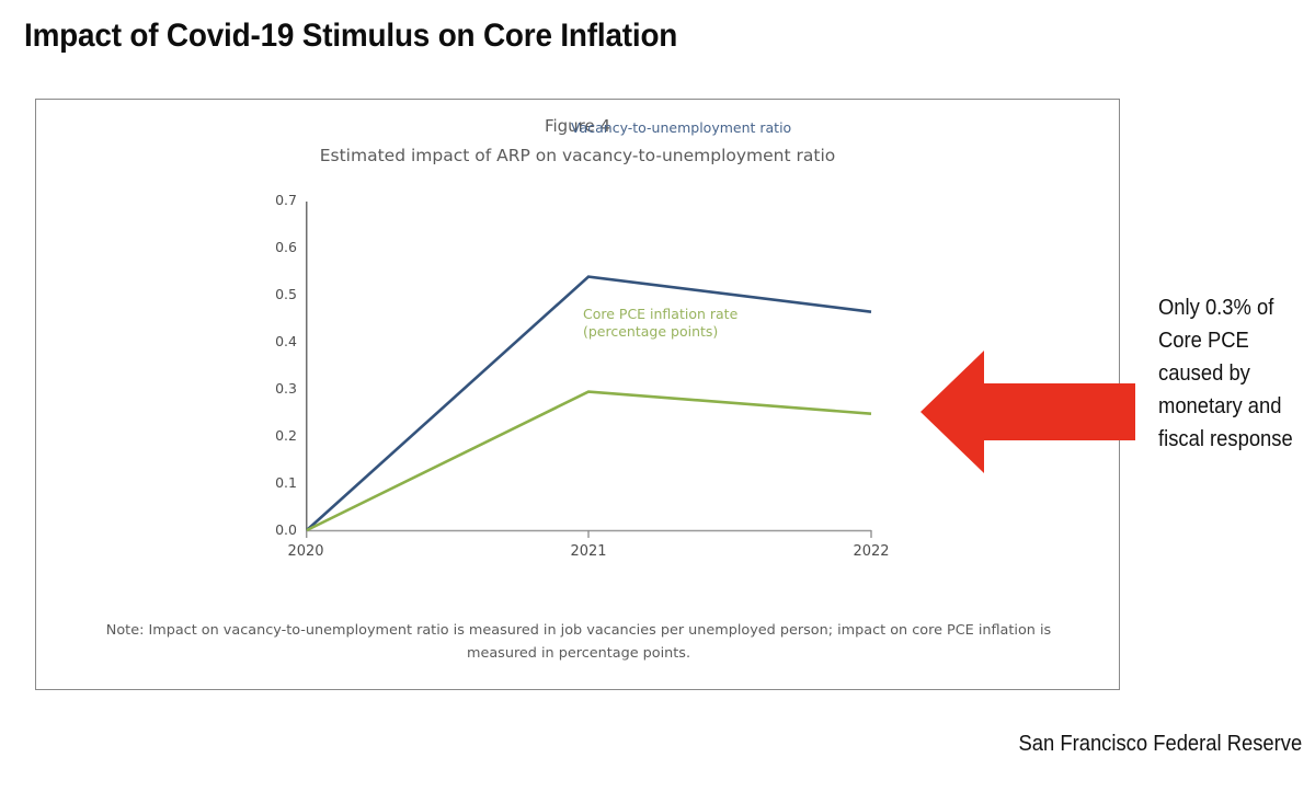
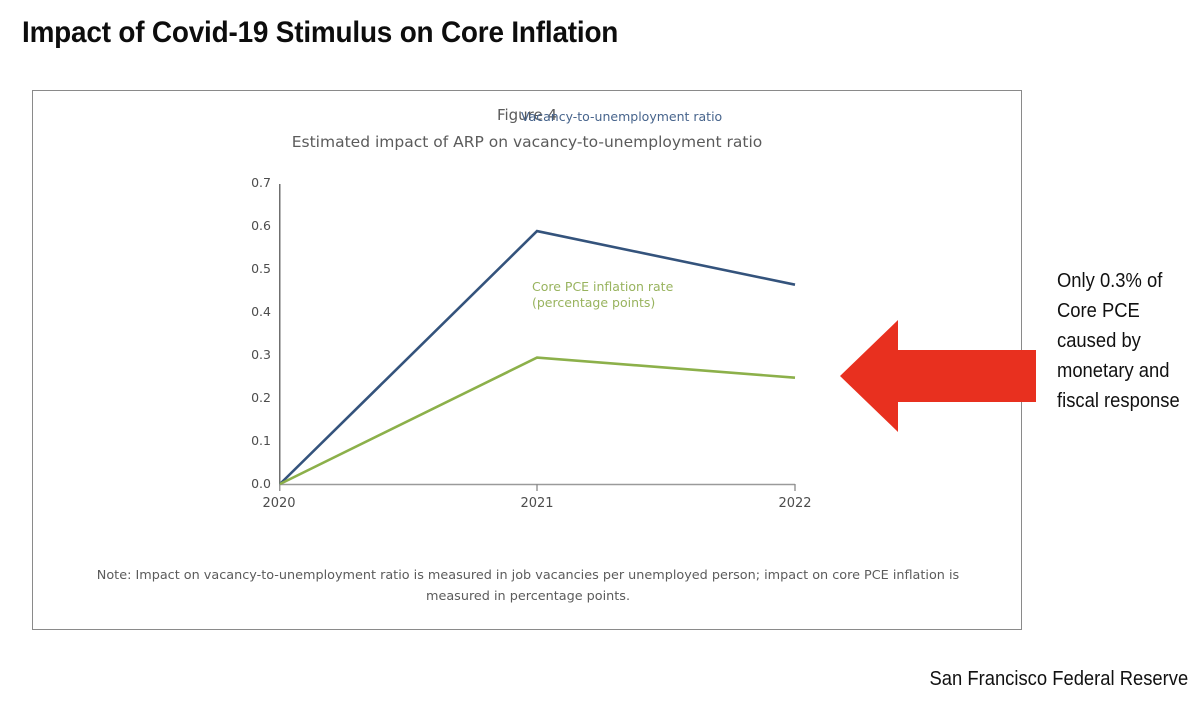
Vacancy-to-unemployment ratio/2021: 0.54 -> 0.59
